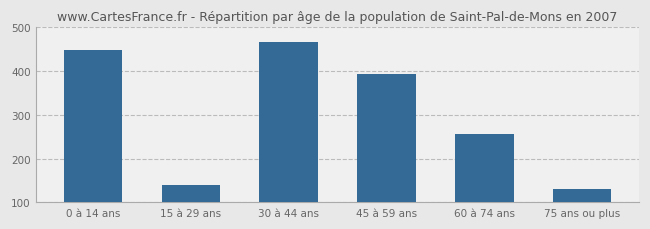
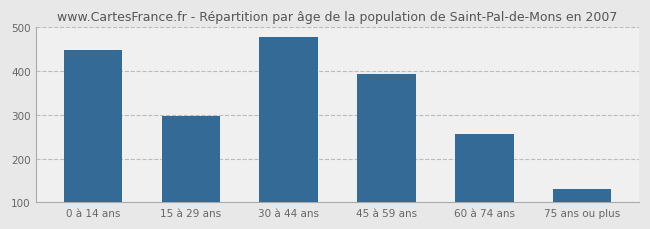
15 à 29 ans: 140 -> 296
30 à 44 ans: 465 -> 477
